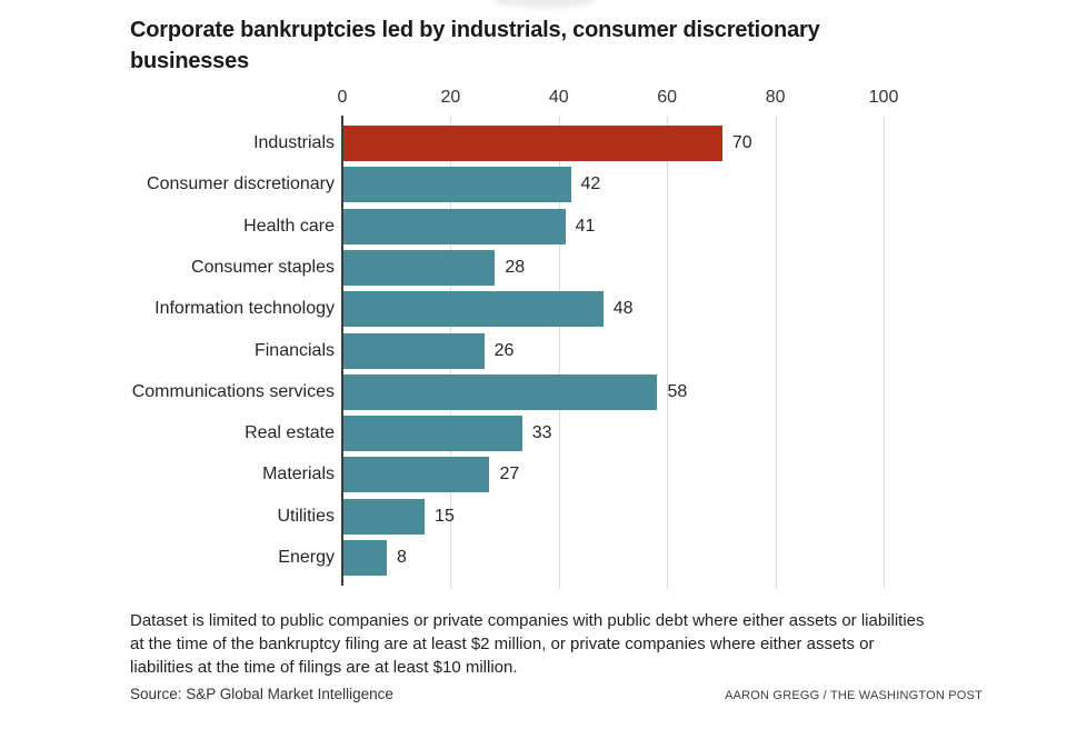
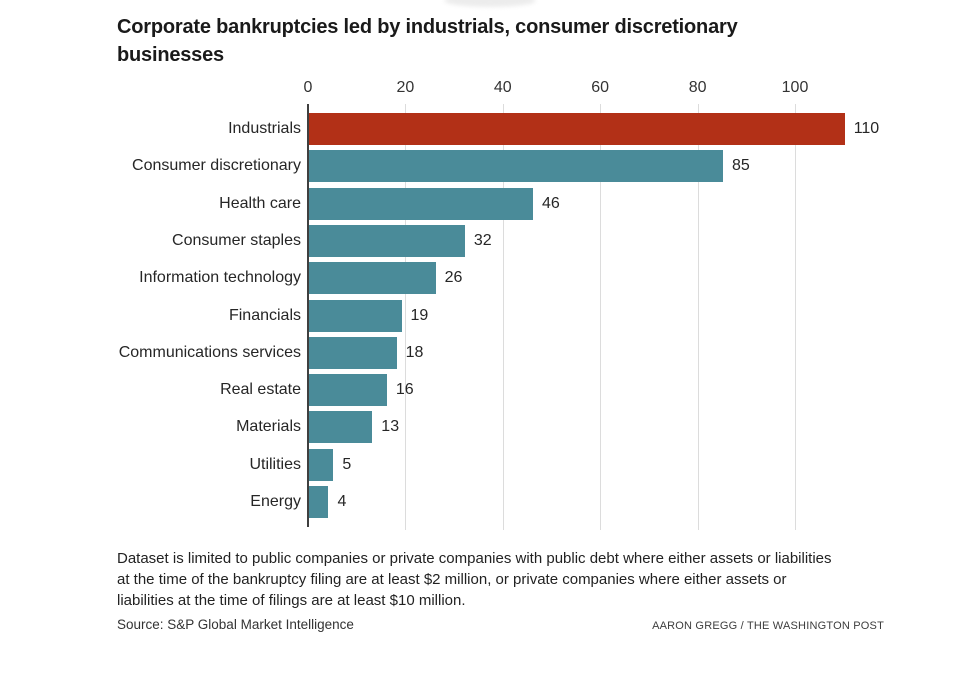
Industrials: 70 -> 110
Consumer discretionary: 42 -> 85
Health care: 41 -> 46
Consumer staples: 28 -> 32
Information technology: 48 -> 26
Financials: 26 -> 19
Communications services: 58 -> 18
Real estate: 33 -> 16
Materials: 27 -> 13
Utilities: 15 -> 5
Energy: 8 -> 4
